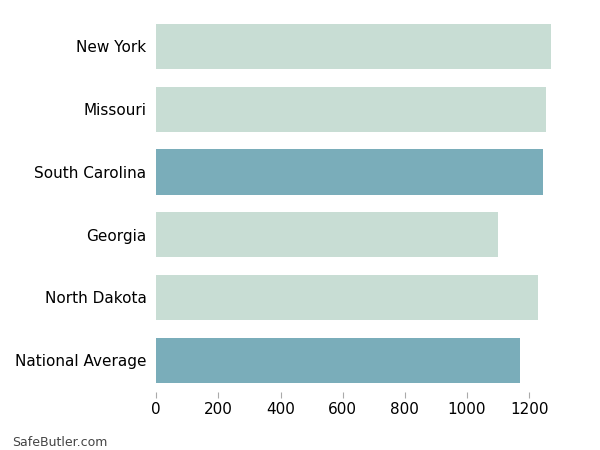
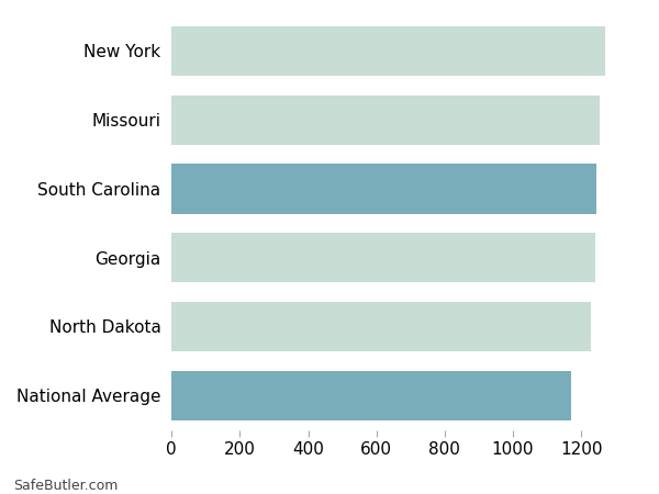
Georgia: 1100 -> 1240
